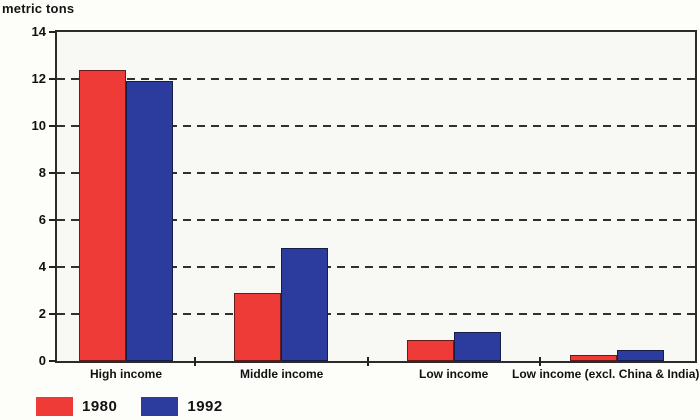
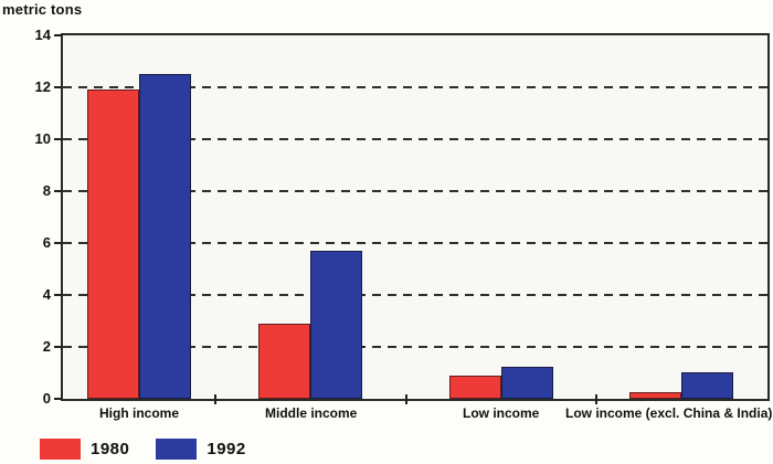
1980/High income: 12.4 -> 11.9
1992/High income: 11.9 -> 12.5
1992/Middle income: 4.8 -> 5.7
1992/Low income (excl. China & India): 0.5 -> 1.0
